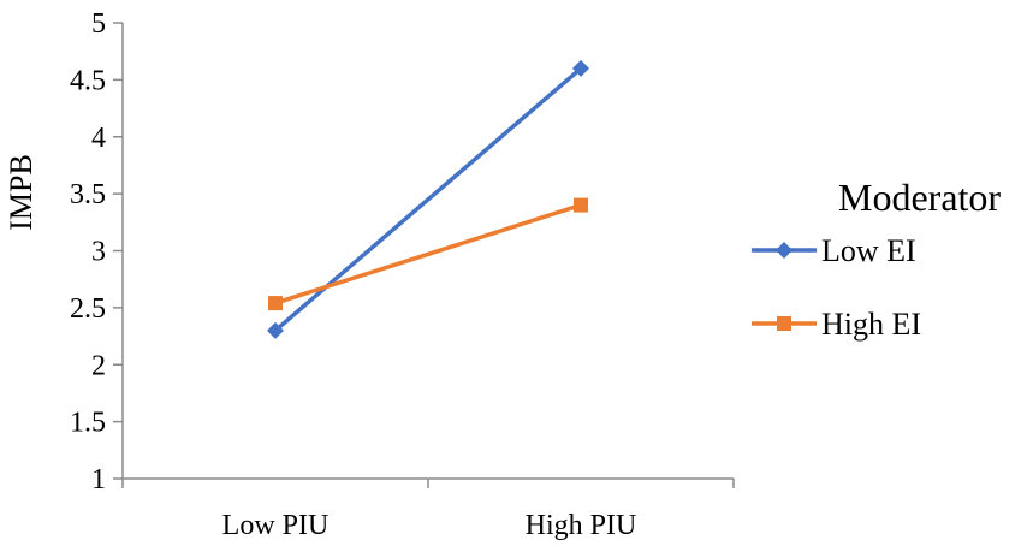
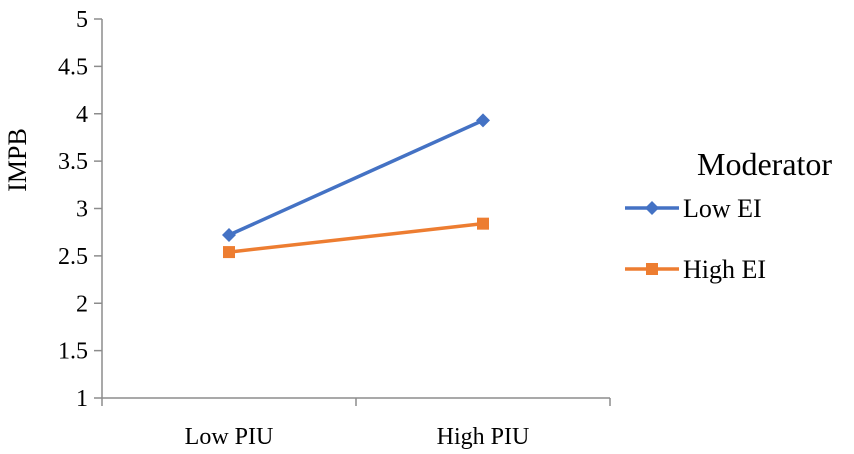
Low EI/Low PIU: 2.3 -> 2.7
Low EI/High PIU: 4.6 -> 3.9
High EI/High PIU: 3.4 -> 2.8
